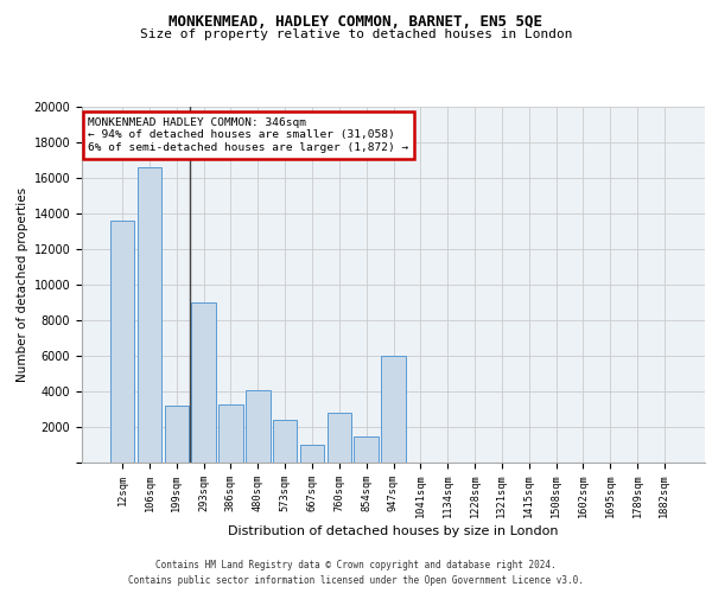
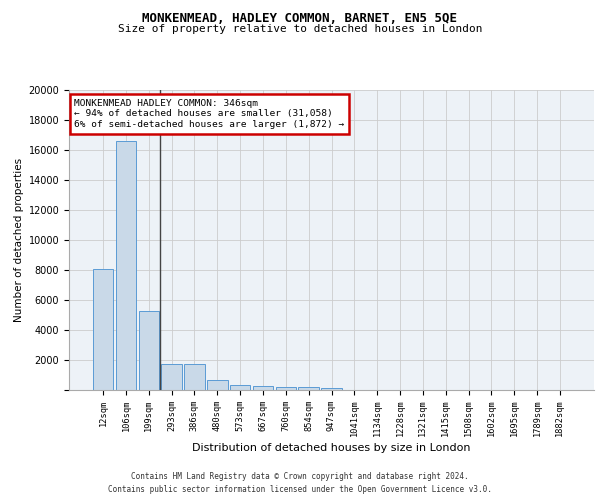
12sqm: 13600 -> 8100
199sqm: 3200 -> 5300
293sqm: 9000 -> 1800
386sqm: 3300 -> 1800
480sqm: 4100 -> 700
573sqm: 2400 -> 400
667sqm: 1000 -> 300
760sqm: 2800 -> 200
854sqm: 1500 -> 200
947sqm: 6000 -> 100
